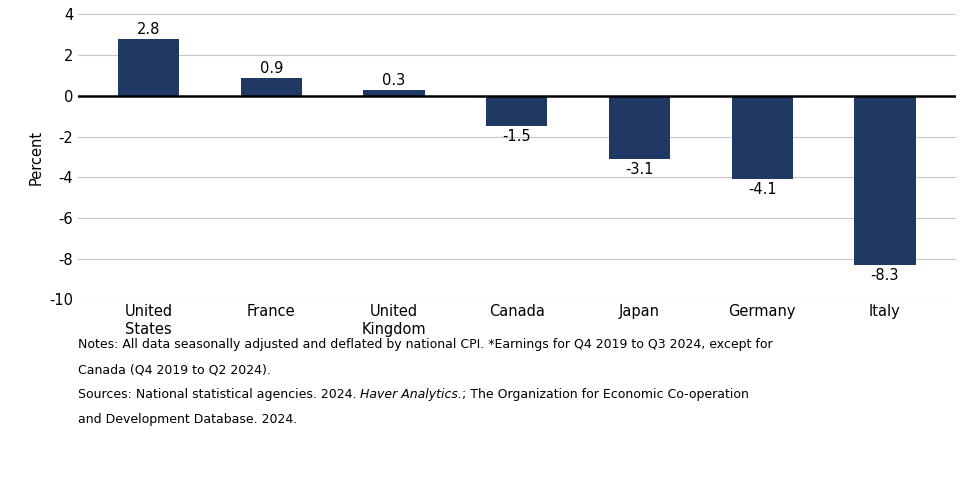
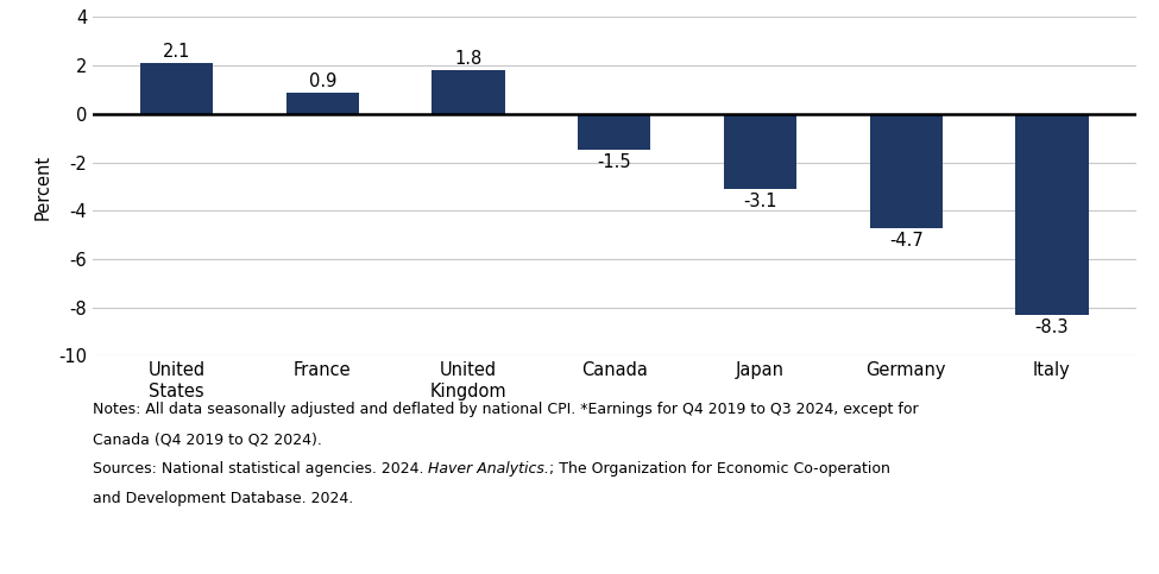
United States: 2.8 -> 2.1
United Kingdom: 0.3 -> 1.8
Germany: -4.1 -> -4.7
